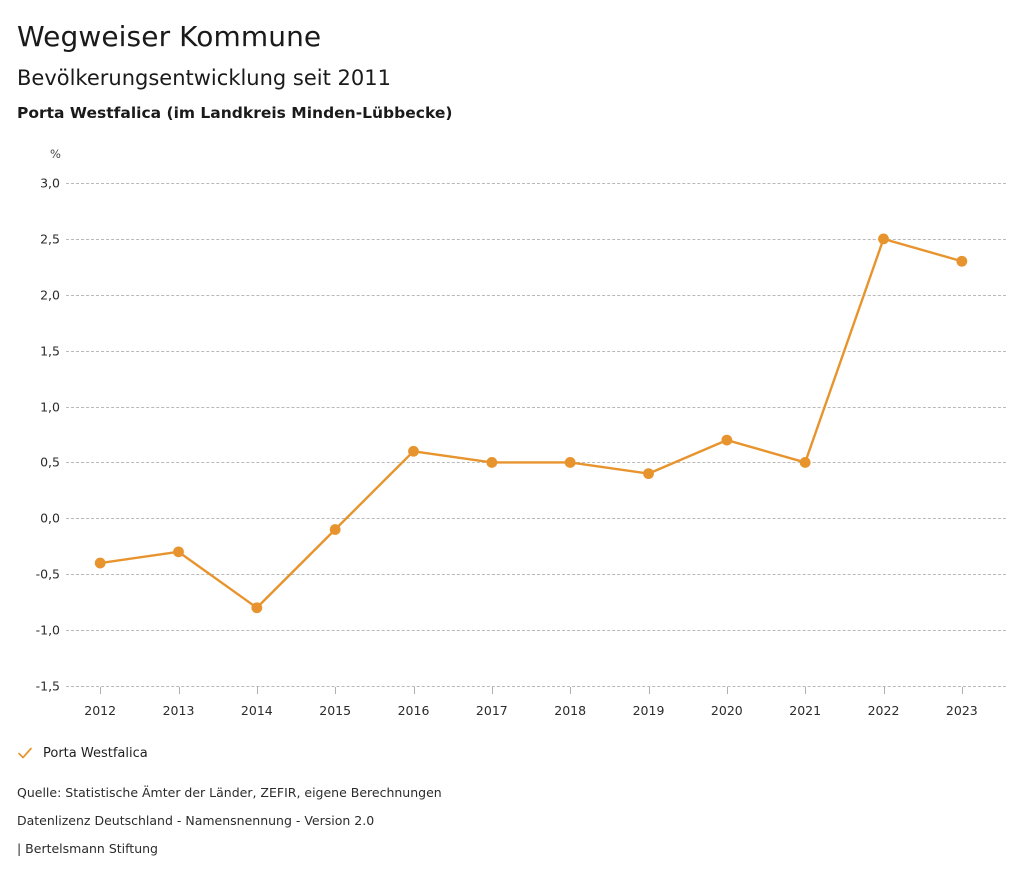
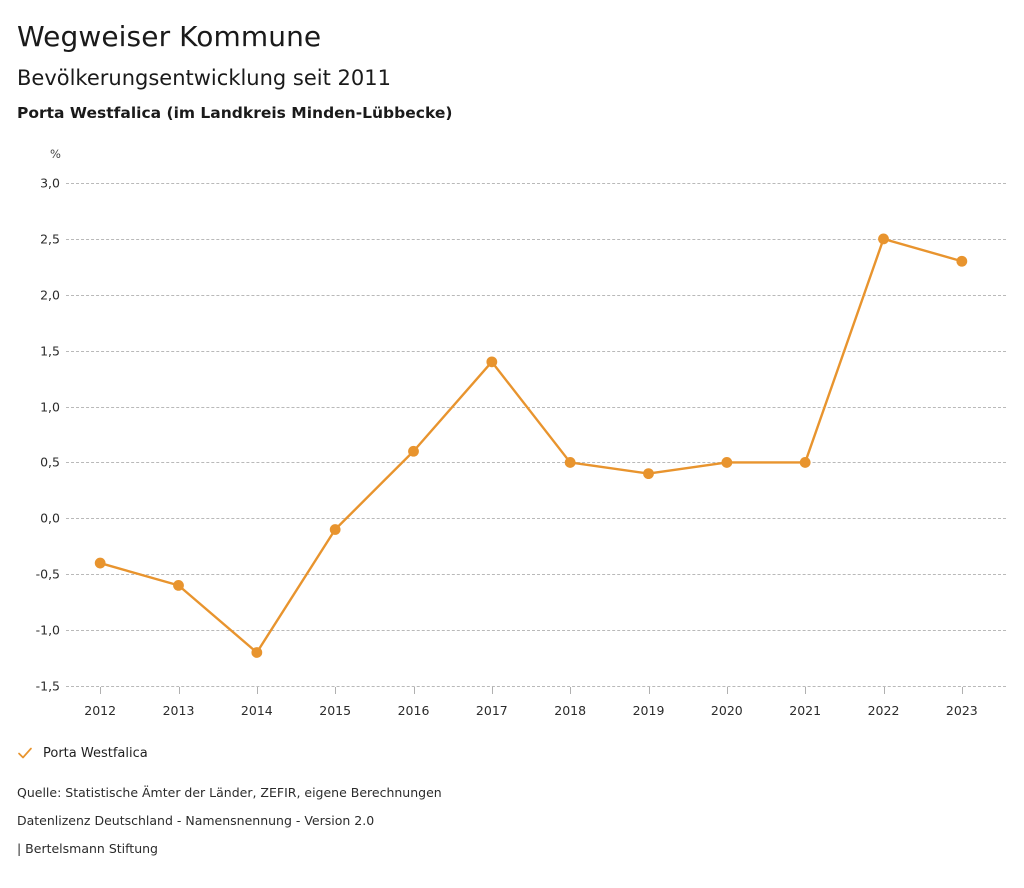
2013: -0,3 -> -0,6
2014: -0,8 -> -1,2
2017: 0,5 -> 1,4
2020: 0,7 -> 0,5
